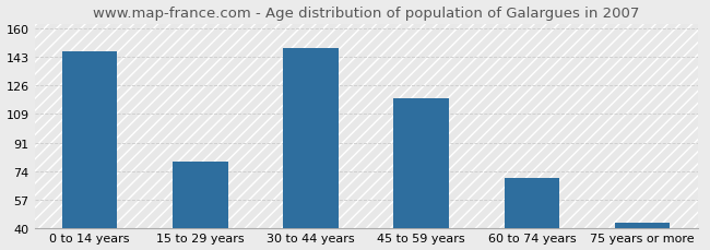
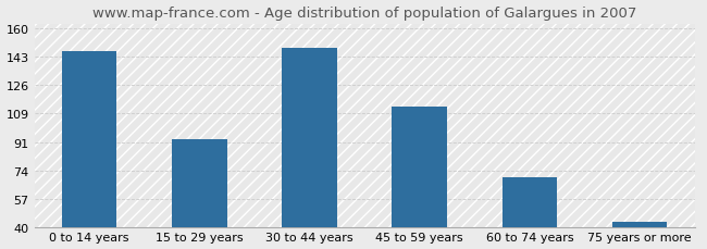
15 to 29 years: 80 -> 93
45 to 59 years: 118 -> 113
